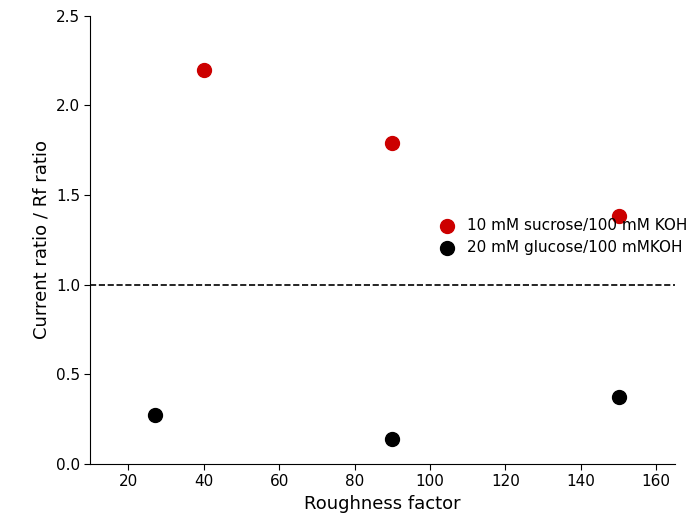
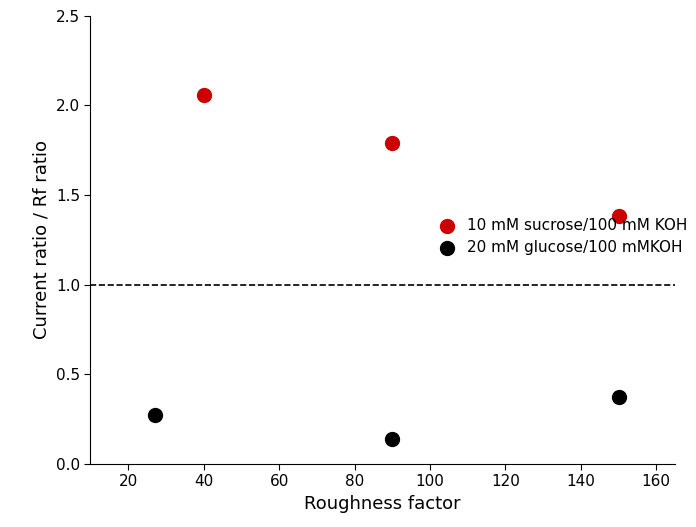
10 mM sucrose/100 mM KOH/40: 2.20 -> 2.06
